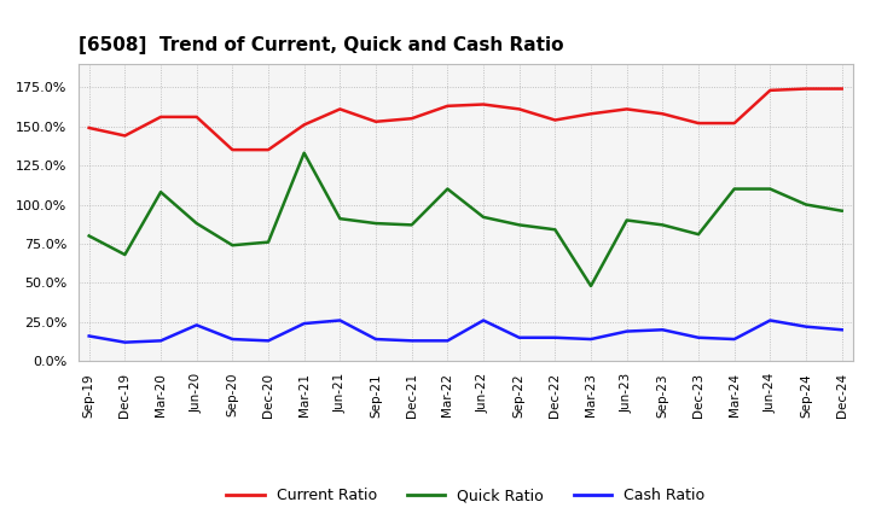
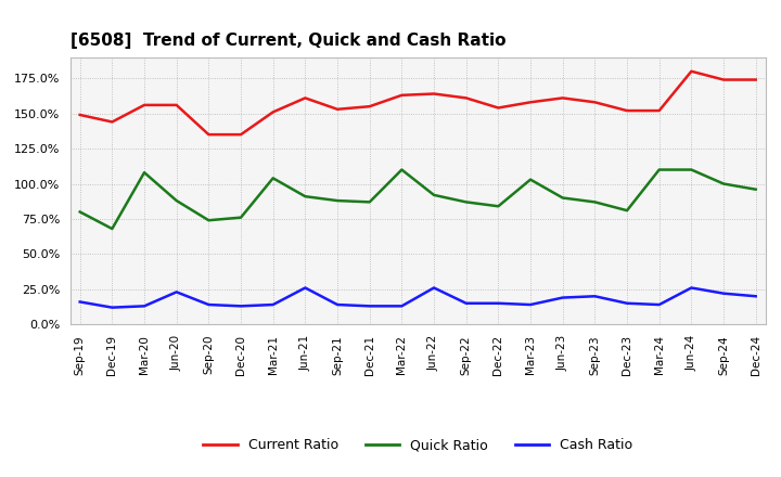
Quick Ratio/Mar-21: 133% -> 104%
Cash Ratio/Mar-21: 24% -> 14%
Quick Ratio/Mar-23: 48% -> 103%
Current Ratio/Jun-24: 173% -> 180%
